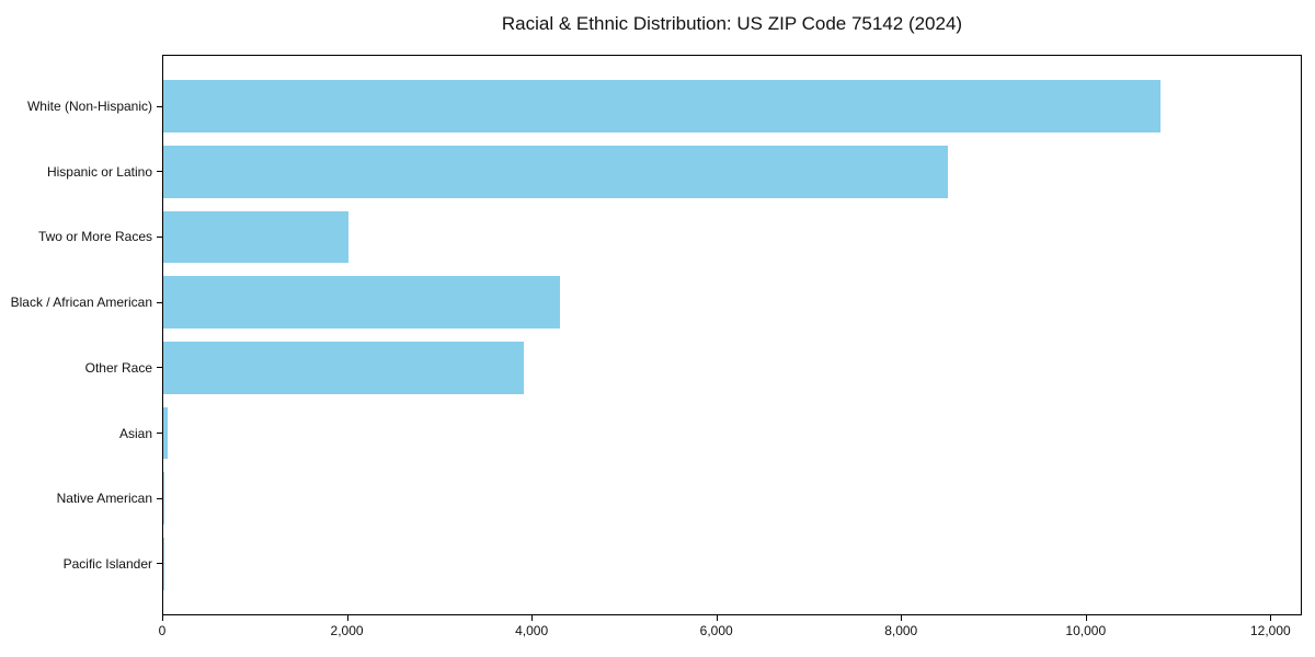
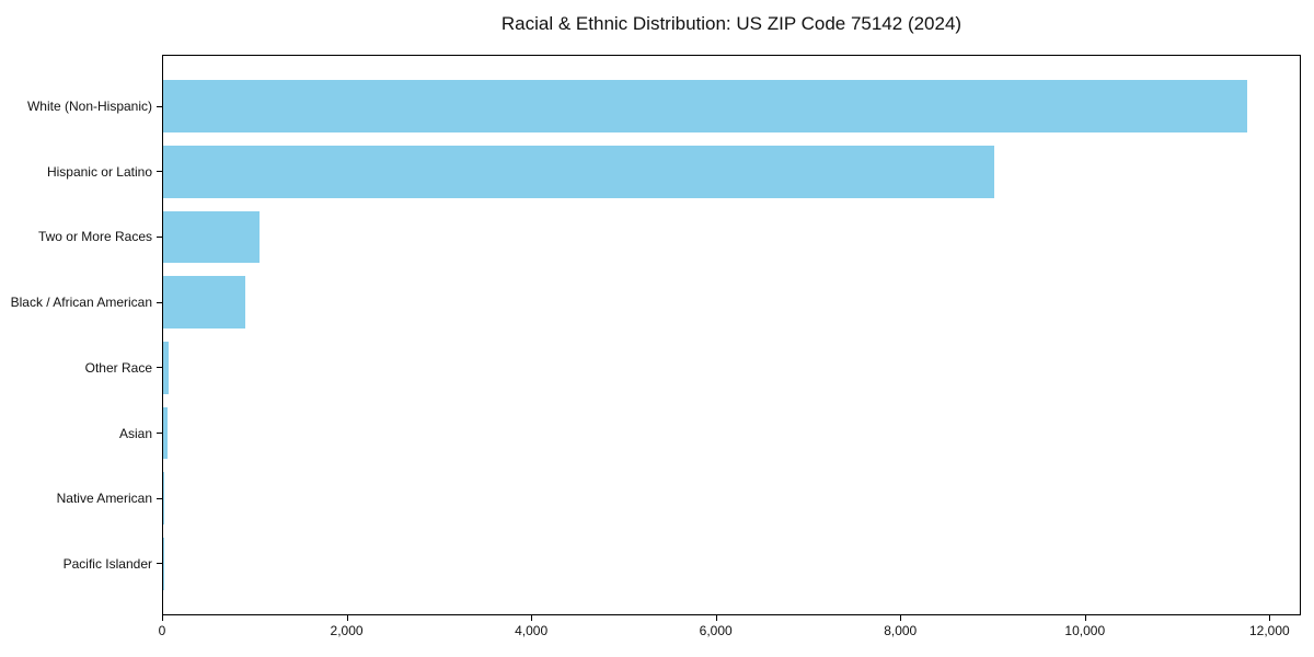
White (Non-Hispanic): 10800 -> 11800
Hispanic or Latino: 8500 -> 9000
Two or More Races: 2000 -> 1000
Black / African American: 4300 -> 900
Other Race: 3900 -> 100
